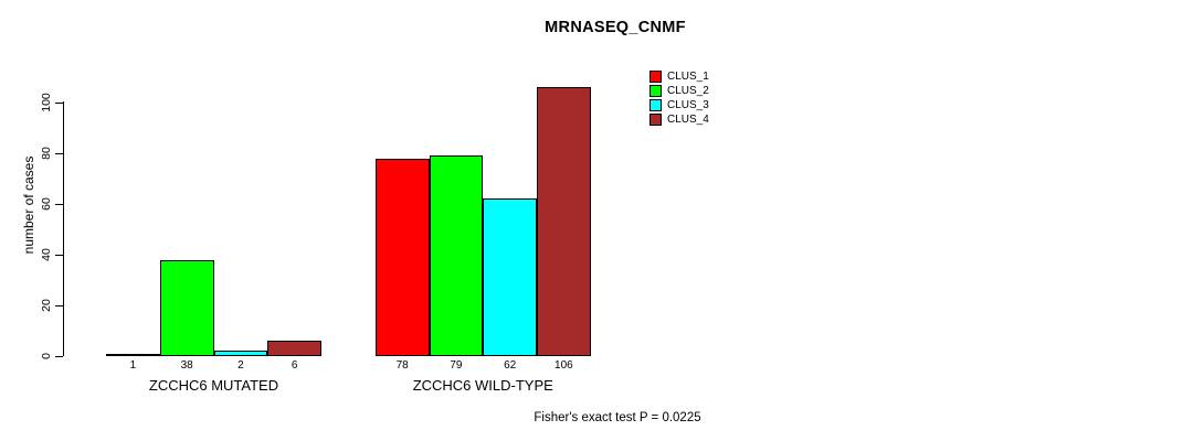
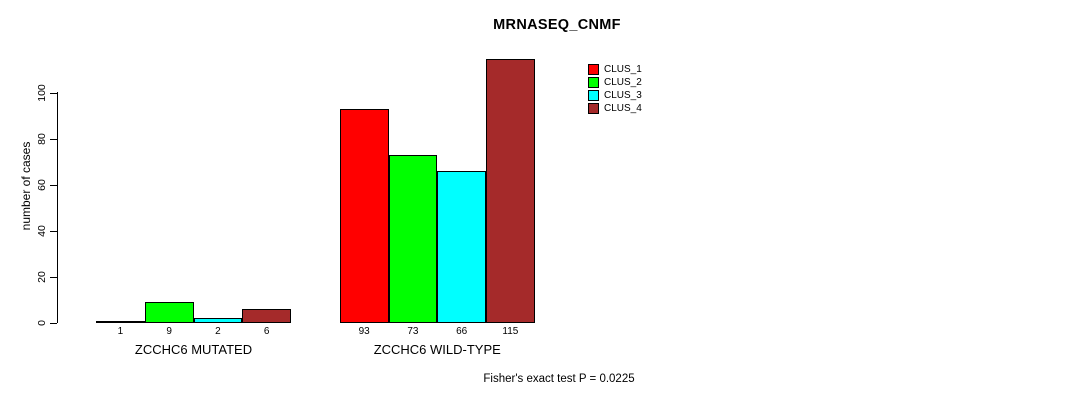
CLUS_2/ZCCHC6 MUTATED: 38 -> 9
CLUS_1/ZCCHC6 WILD-TYPE: 78 -> 93
CLUS_2/ZCCHC6 WILD-TYPE: 79 -> 73
CLUS_3/ZCCHC6 WILD-TYPE: 62 -> 66
CLUS_4/ZCCHC6 WILD-TYPE: 106 -> 115
